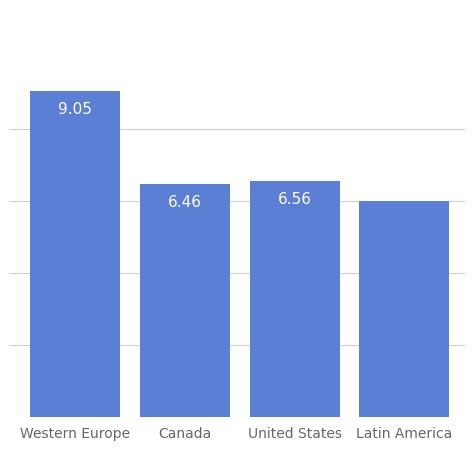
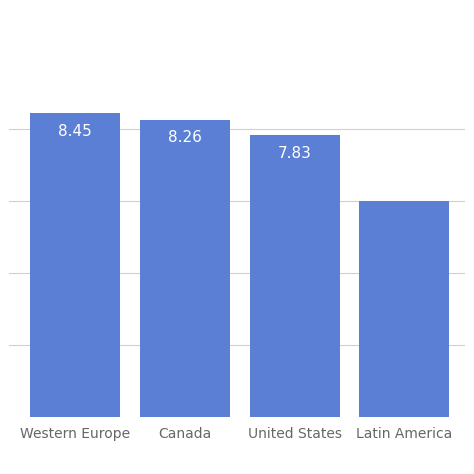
Western Europe: 9.05 -> 8.45
Canada: 6.46 -> 8.26
United States: 6.56 -> 7.83
